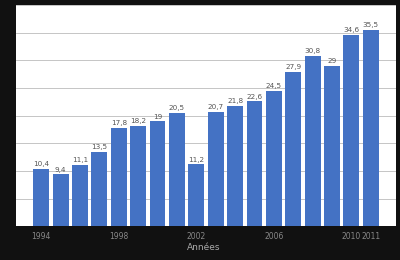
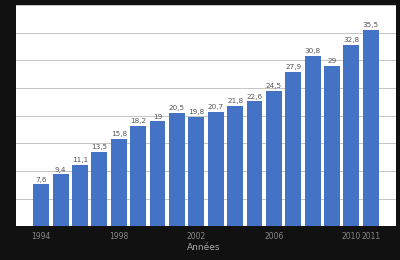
1994: 10,4 -> 7,6
1998: 17,8 -> 15,8
2002: 11,2 -> 19,8
2010: 34,6 -> 32,8
